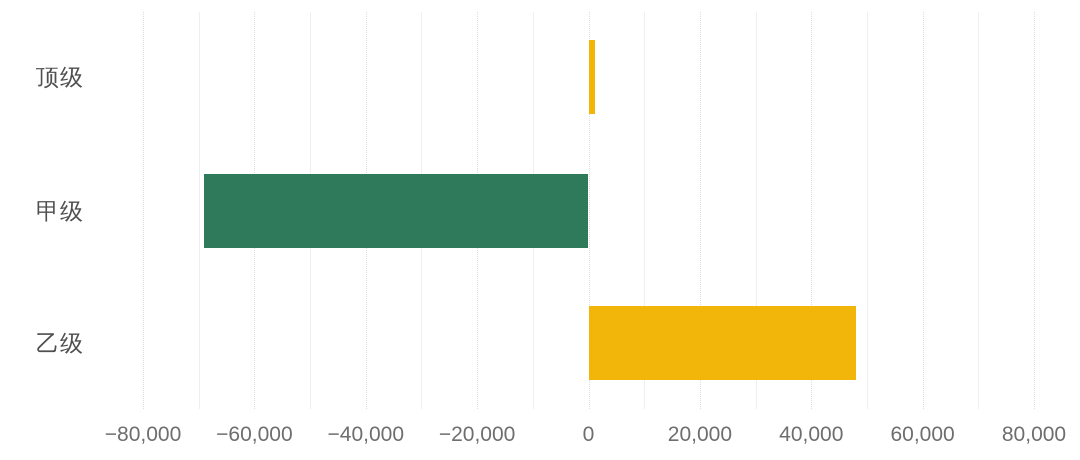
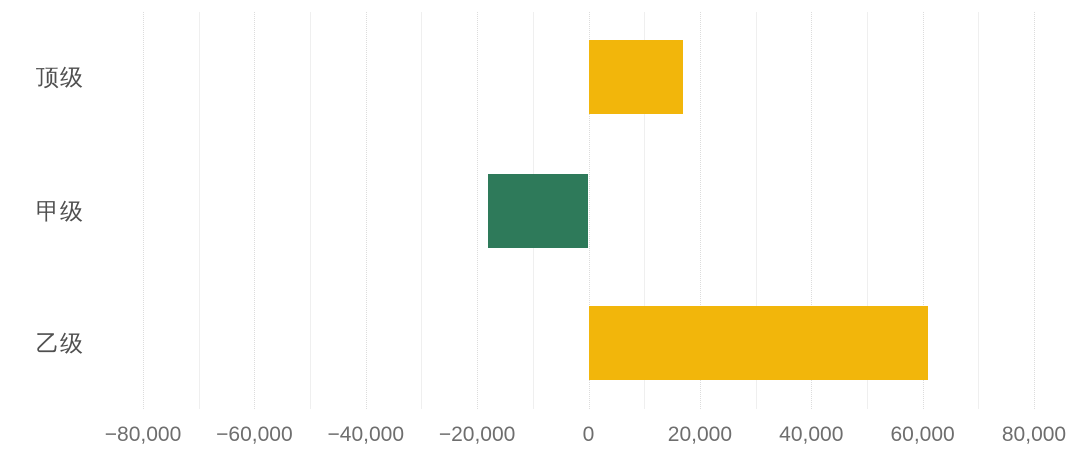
顶级: 1000 -> 17000
甲级: -69000 -> -18000
乙级: 48000 -> 61000
